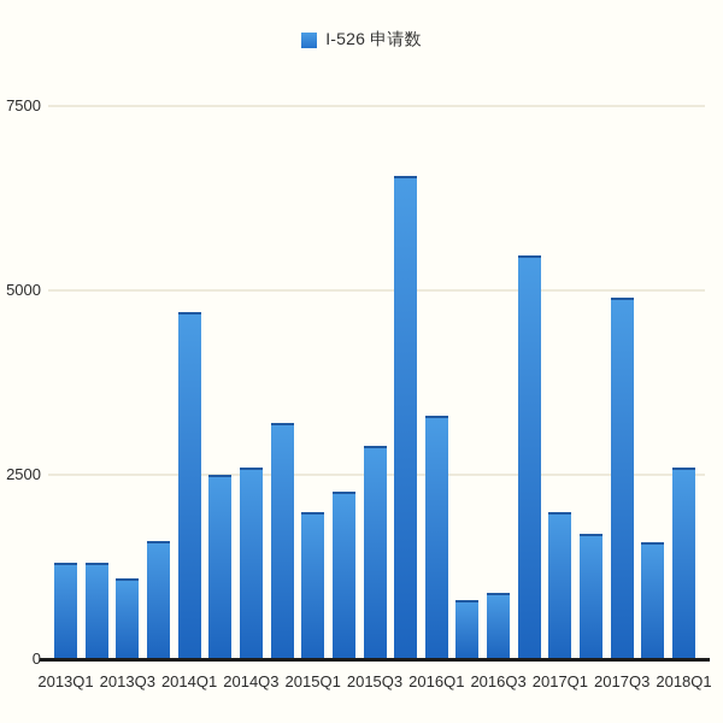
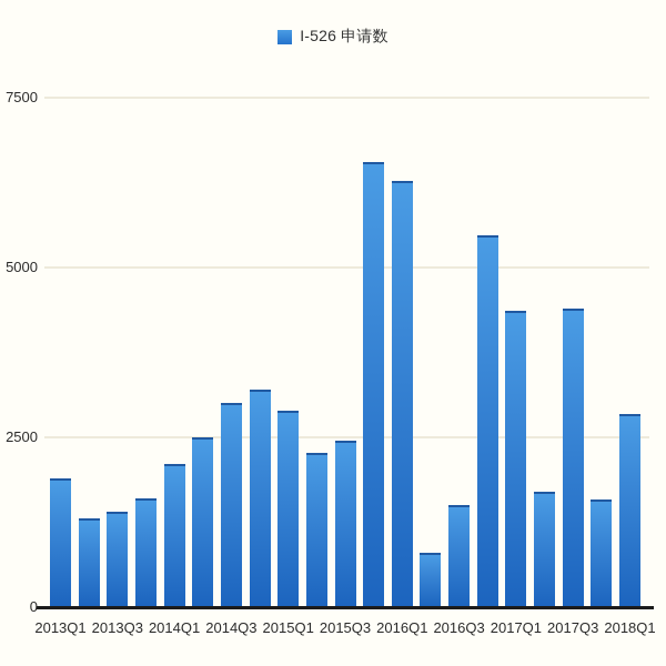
2013Q1: 1300 -> 1900
2013Q3: 1100 -> 1400
2014Q1: 4700 -> 2100
2014Q3: 2600 -> 3000
2015Q1: 2000 -> 2900
2015Q3: 2900 -> 2400
2016Q1: 3300 -> 6300
2016Q3: 900 -> 1500
2017Q1: 2000 -> 4400
2017Q3: 4900 -> 4400
2018Q1: 2600 -> 2800
